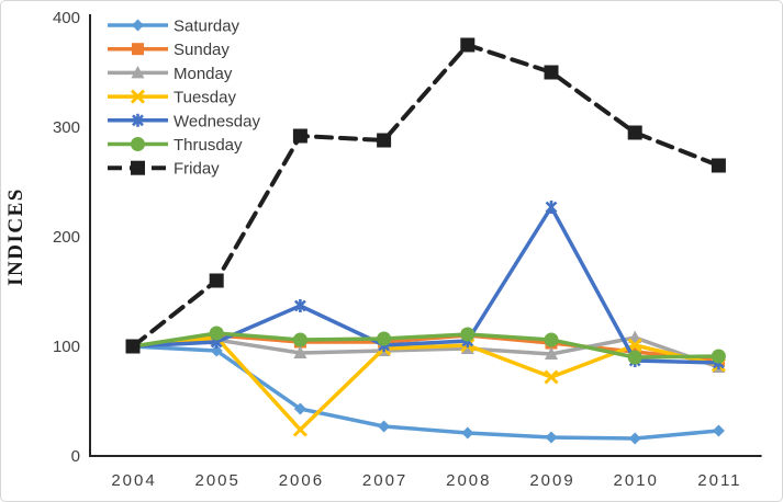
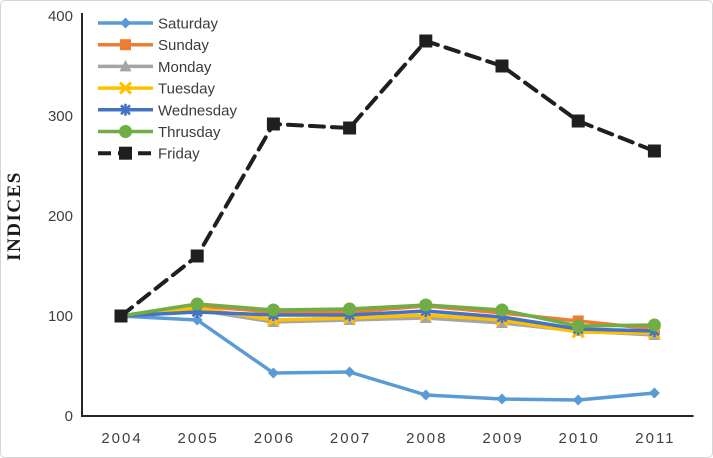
Tuesday/2006: 24 -> 96
Wednesday/2006: 137 -> 101
Saturday/2007: 27 -> 44
Tuesday/2009: 72 -> 96
Wednesday/2009: 227 -> 99
Monday/2010: 108 -> 85
Tuesday/2010: 101 -> 84
